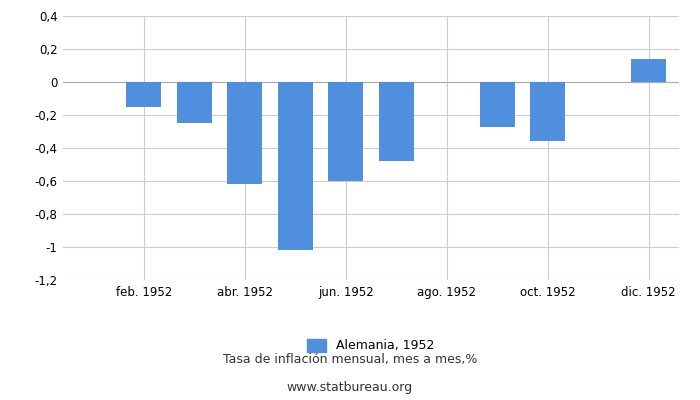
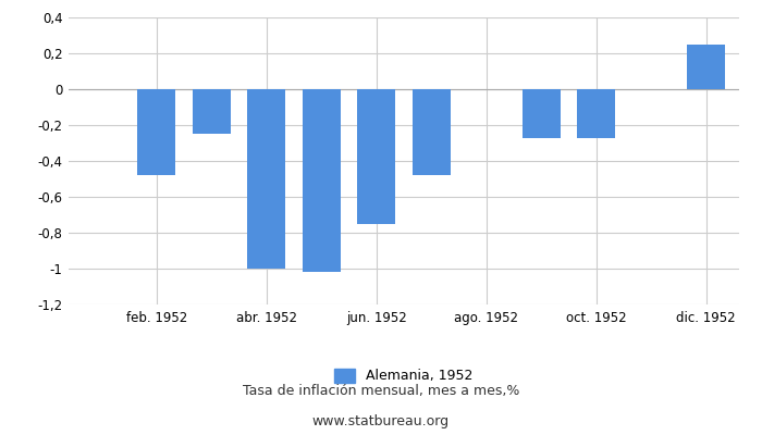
feb. 1952: -0,15 -> -0,48
abr. 1952: -0,62 -> -1,00
jun. 1952: -0,60 -> -0,75
oct. 1952: -0,36 -> -0,27
dic. 1952: 0,14 -> 0,25
